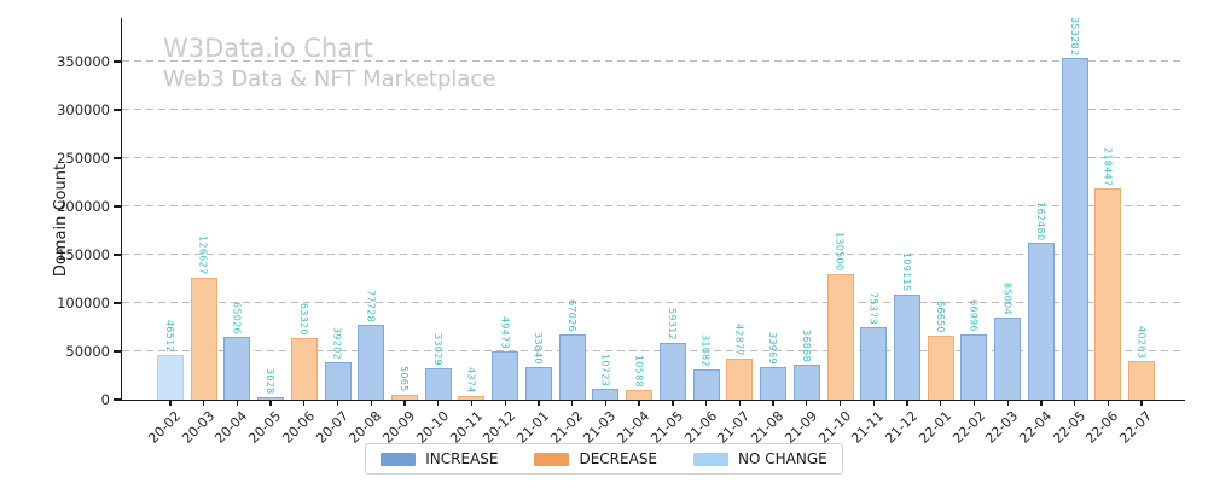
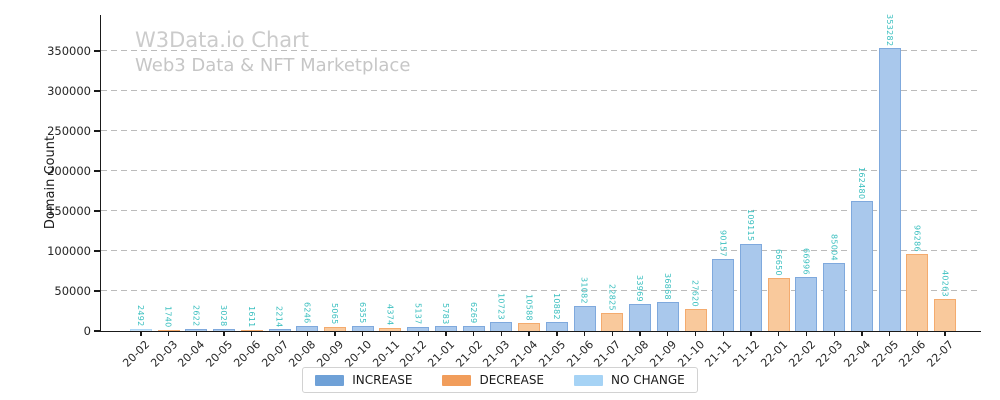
20-02: 46512 -> 2492
20-03: 126627 -> 1740
20-04: 65026 -> 2622
20-06: 63320 -> 1611
20-07: 39202 -> 2214
20-08: 77728 -> 6246
20-10: 33029 -> 6355
20-12: 49473 -> 5137
21-01: 33840 -> 5783
21-02: 67026 -> 6269
21-05: 59312 -> 10882
21-07: 42877 -> 22825
21-10: 130500 -> 27620
21-11: 75373 -> 90157
22-06: 218447 -> 96286
